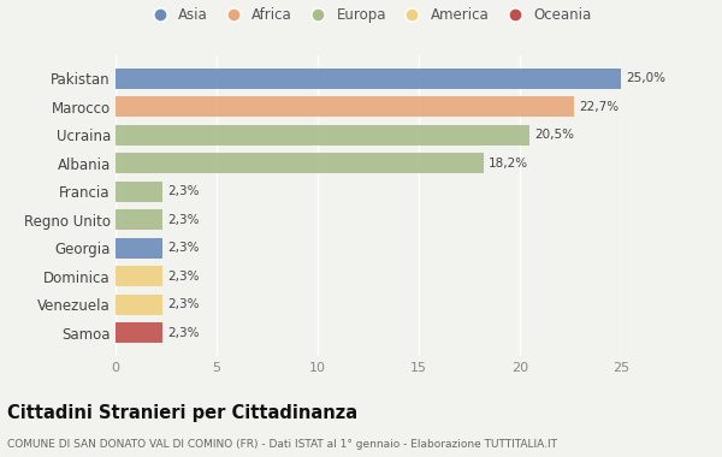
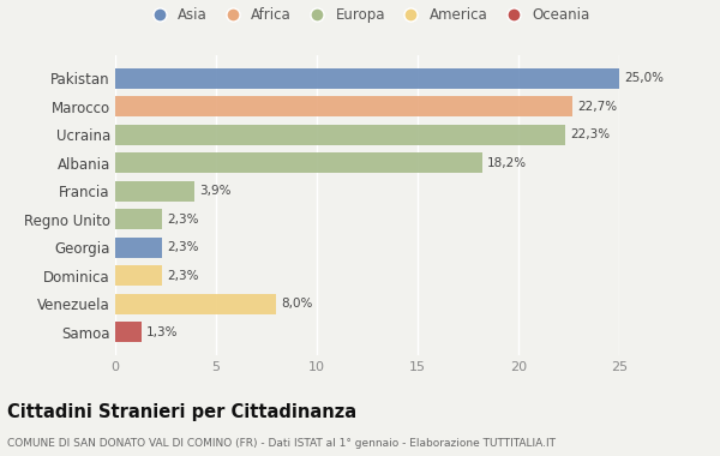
Ucraina: 20,5% -> 22,3%
Francia: 2,3% -> 3,9%
Venezuela: 2,3% -> 8,0%
Samoa: 2,3% -> 1,3%
